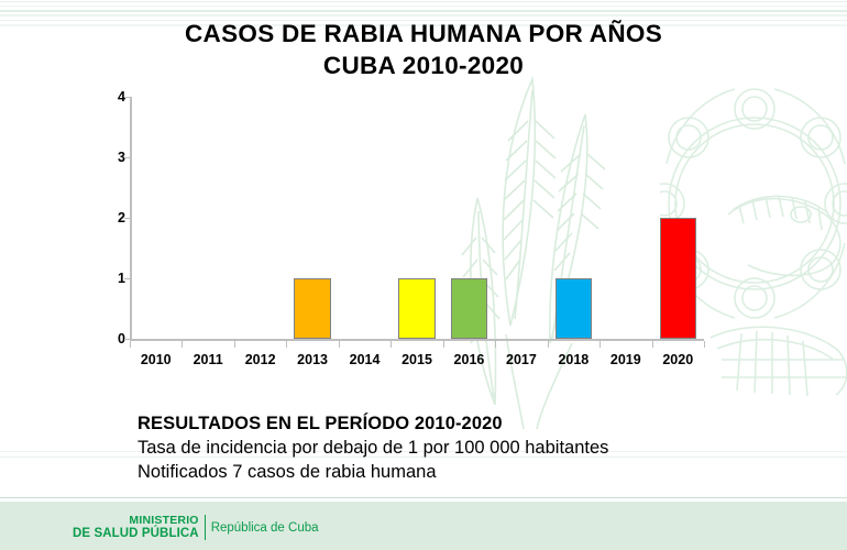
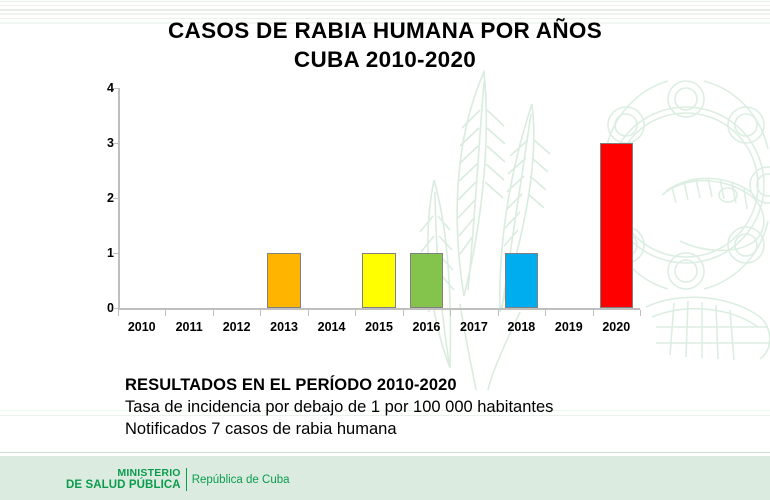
2020: 2 -> 3
